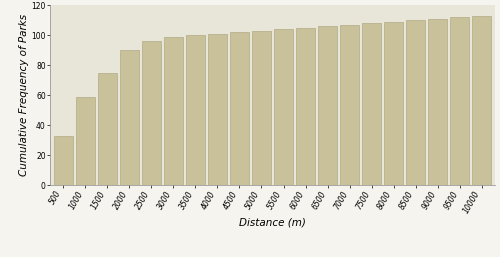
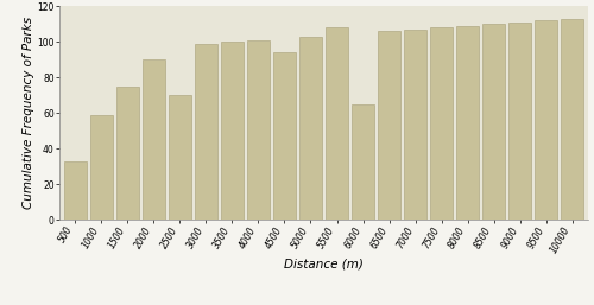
2500: 96 -> 70
4500: 102 -> 94
5500: 104 -> 108
6000: 105 -> 65
